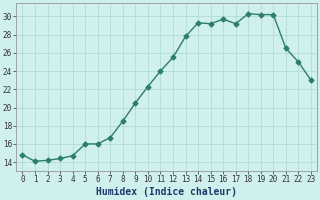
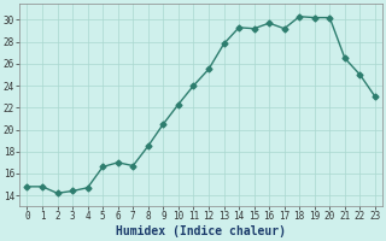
1: 14.1 -> 14.8
5: 16.0 -> 16.6
6: 16.0 -> 17.0
